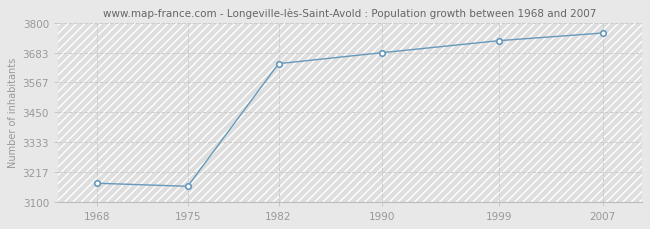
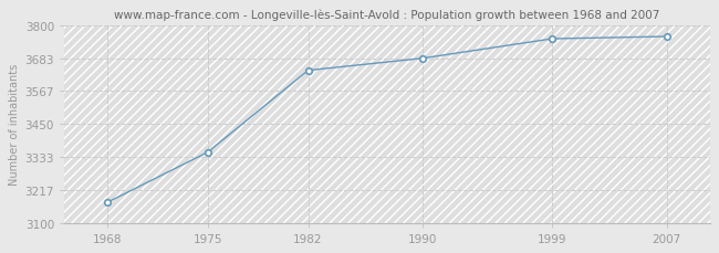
1975: 3160 -> 3350
1999: 3730 -> 3752
